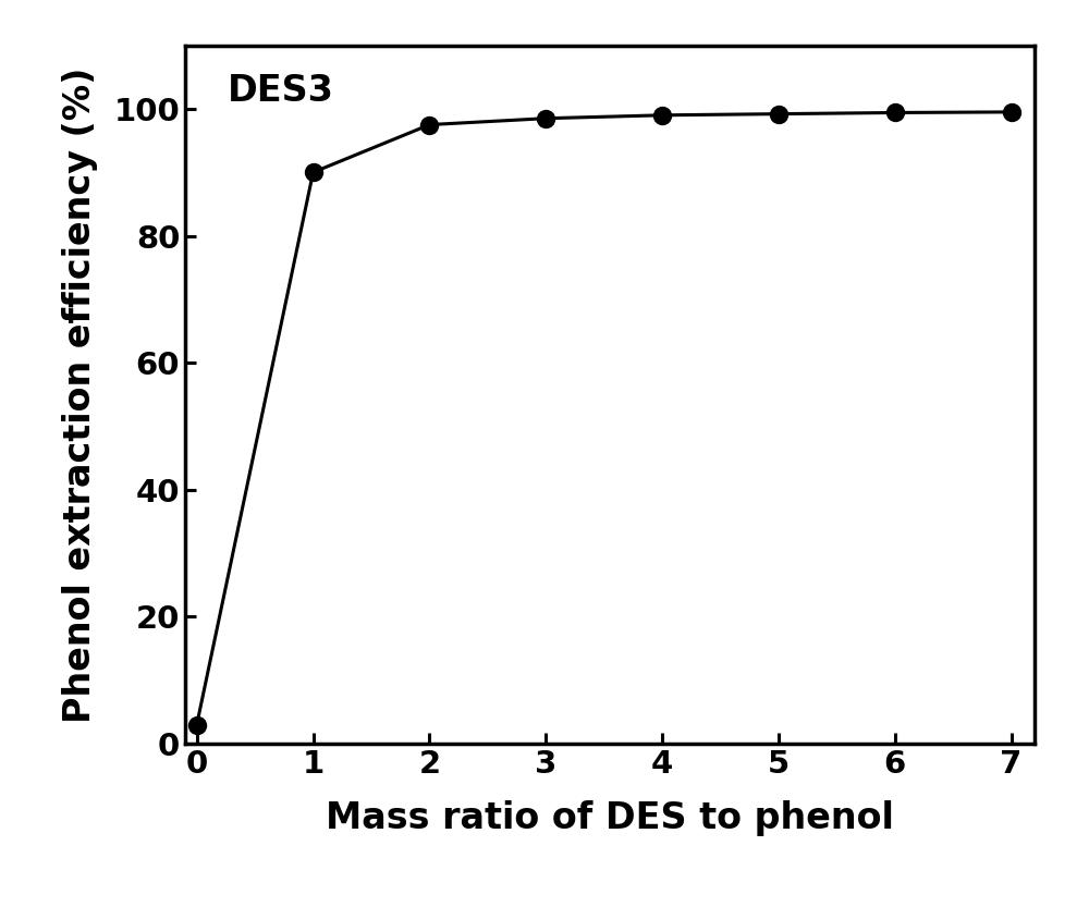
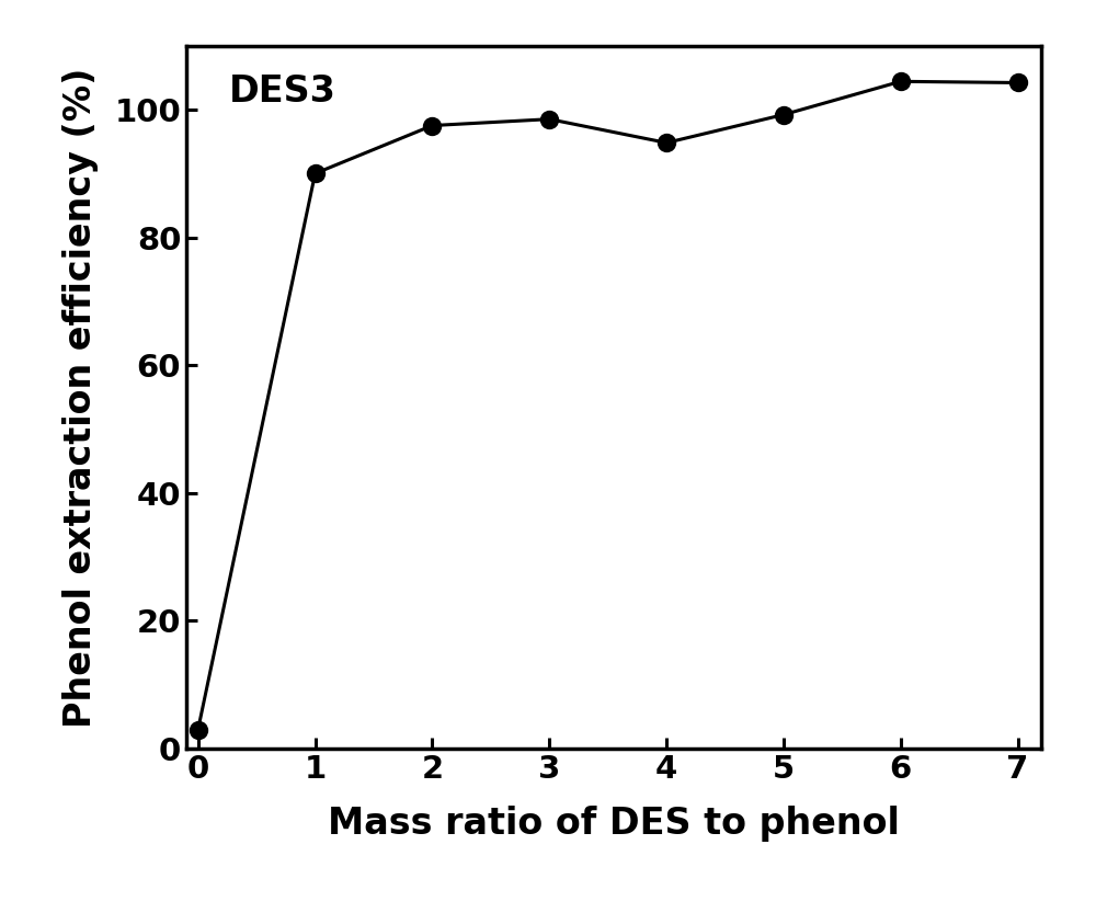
4: 99.0 -> 94.8
6: 99.4 -> 104.4
7: 99.5 -> 104.2
